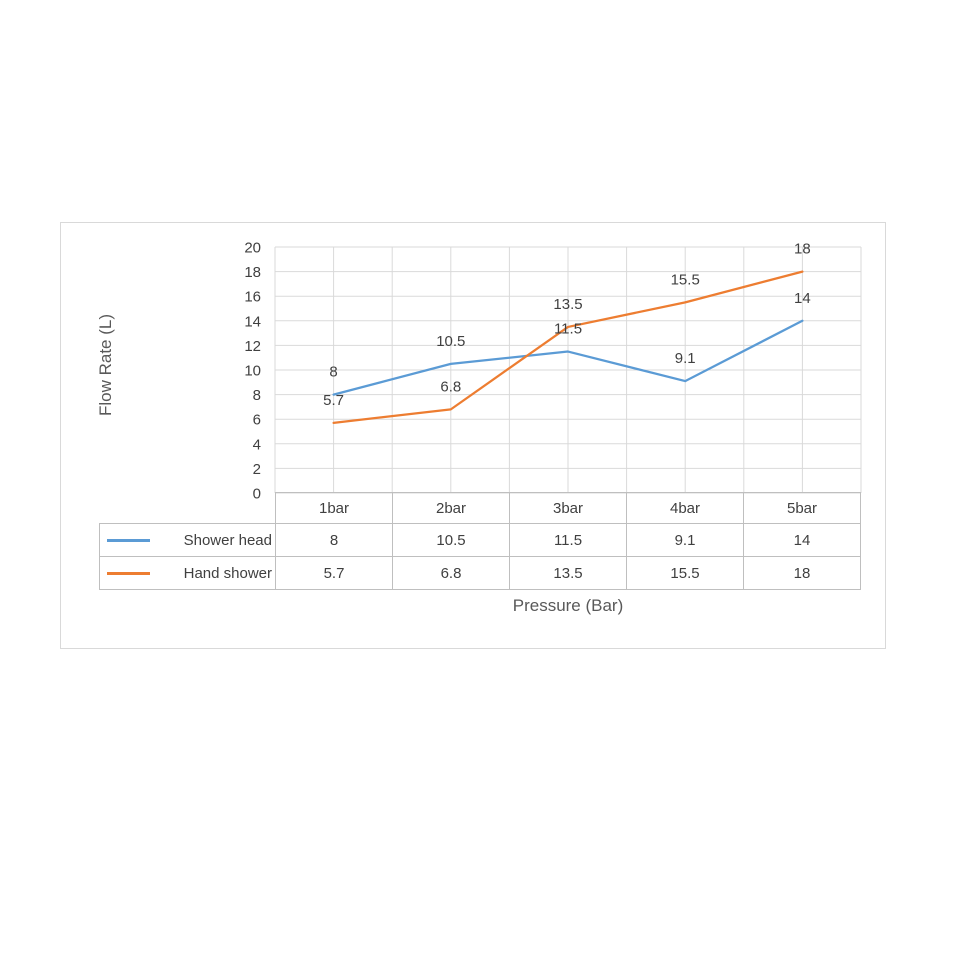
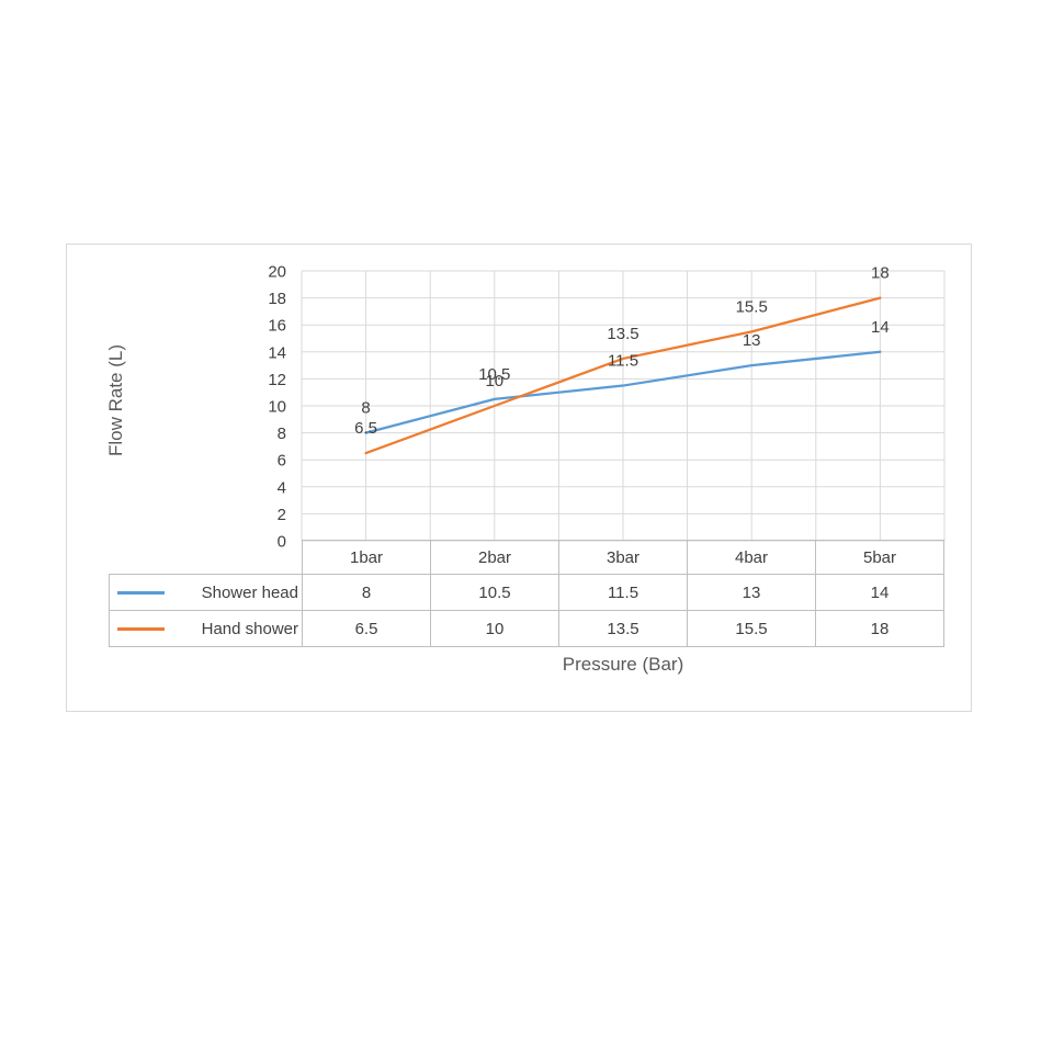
Hand shower/1bar: 5.7 -> 6.5
Hand shower/2bar: 6.8 -> 10
Shower head/4bar: 9.1 -> 13
